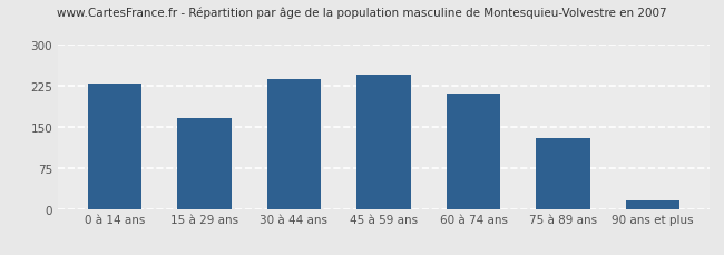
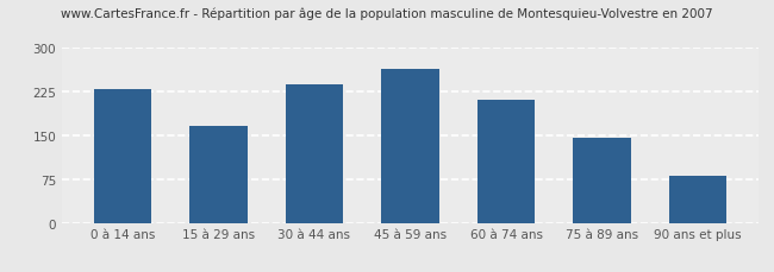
45 à 59 ans: 245 -> 265
75 à 89 ans: 130 -> 145
90 ans et plus: 15 -> 80
